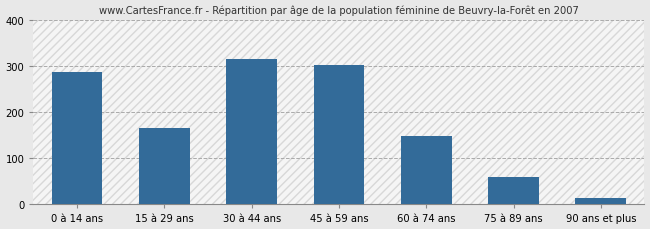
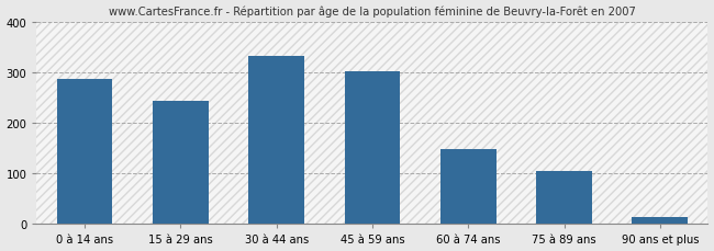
15 à 29 ans: 165 -> 244
30 à 44 ans: 315 -> 333
75 à 89 ans: 60 -> 105
